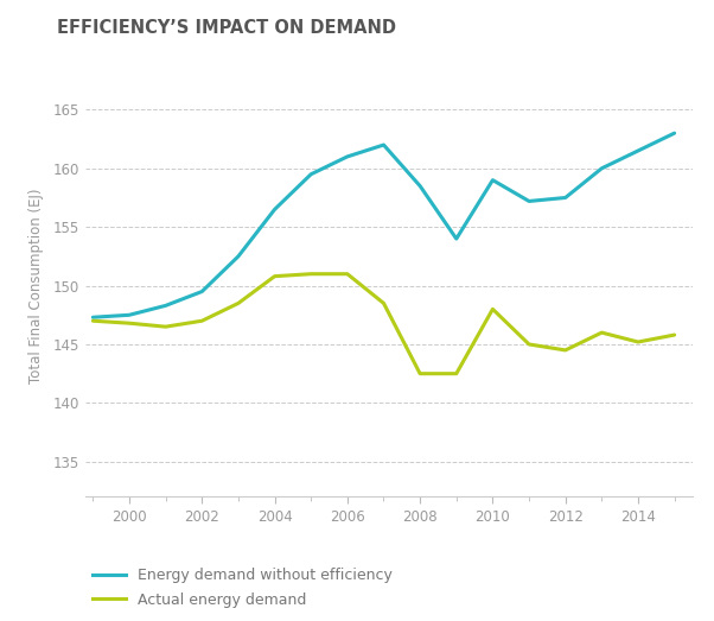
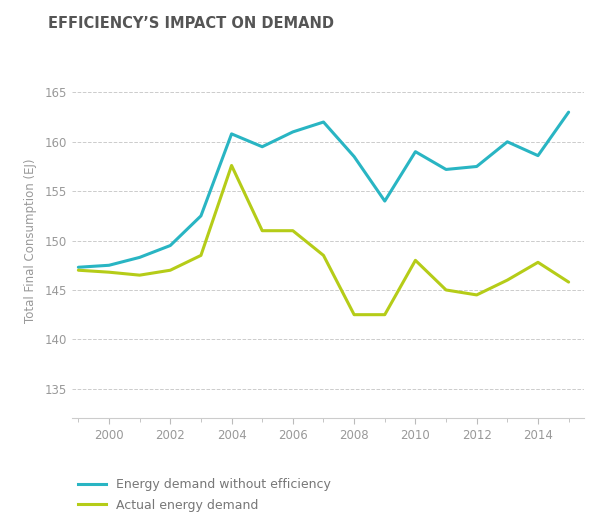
Energy demand without efficiency/2004: 156.5 -> 160.8
Actual energy demand/2004: 150.8 -> 157.6
Energy demand without efficiency/2014: 161.5 -> 158.6
Actual energy demand/2014: 145.2 -> 147.8
